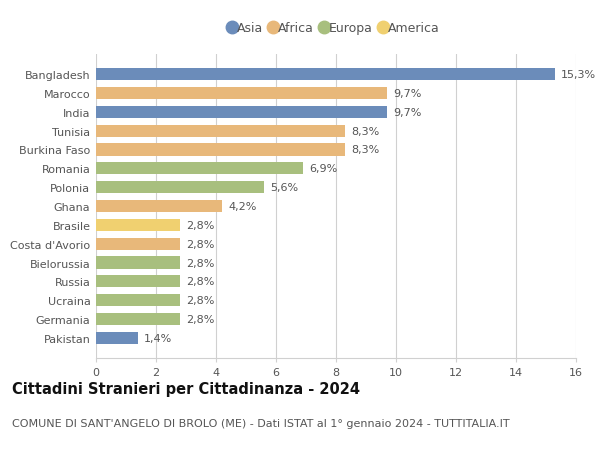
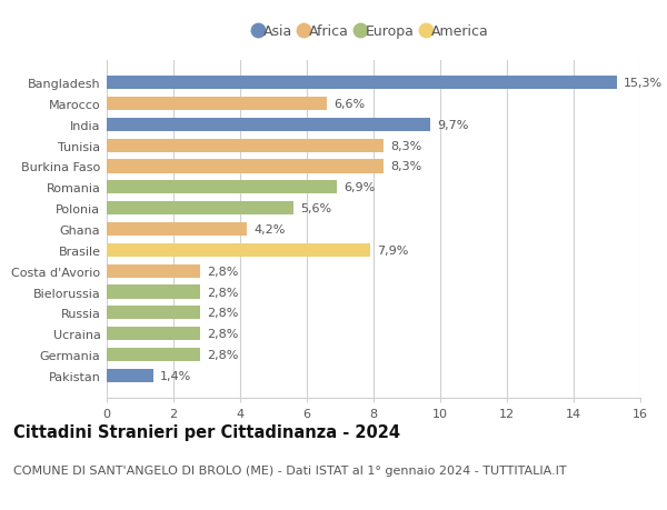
Marocco: 9,7% -> 6,6%
Brasile: 2,8% -> 7,9%
